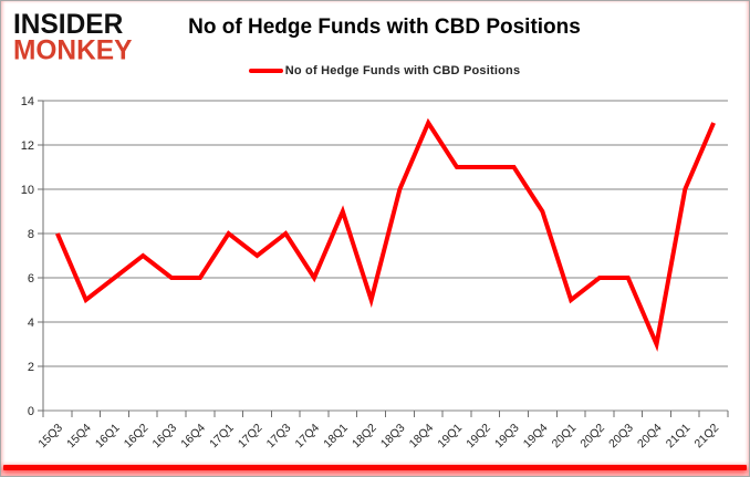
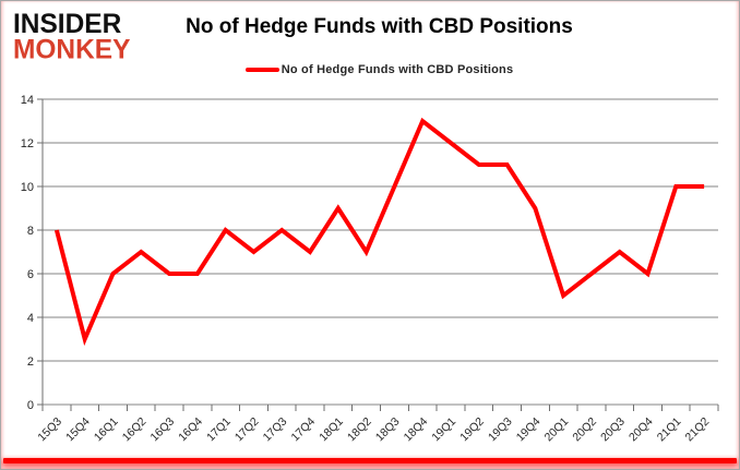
15Q4: 5 -> 3
17Q4: 6 -> 7
18Q2: 5 -> 7
19Q1: 11 -> 12
20Q3: 6 -> 7
20Q4: 3 -> 6
21Q2: 13 -> 10
